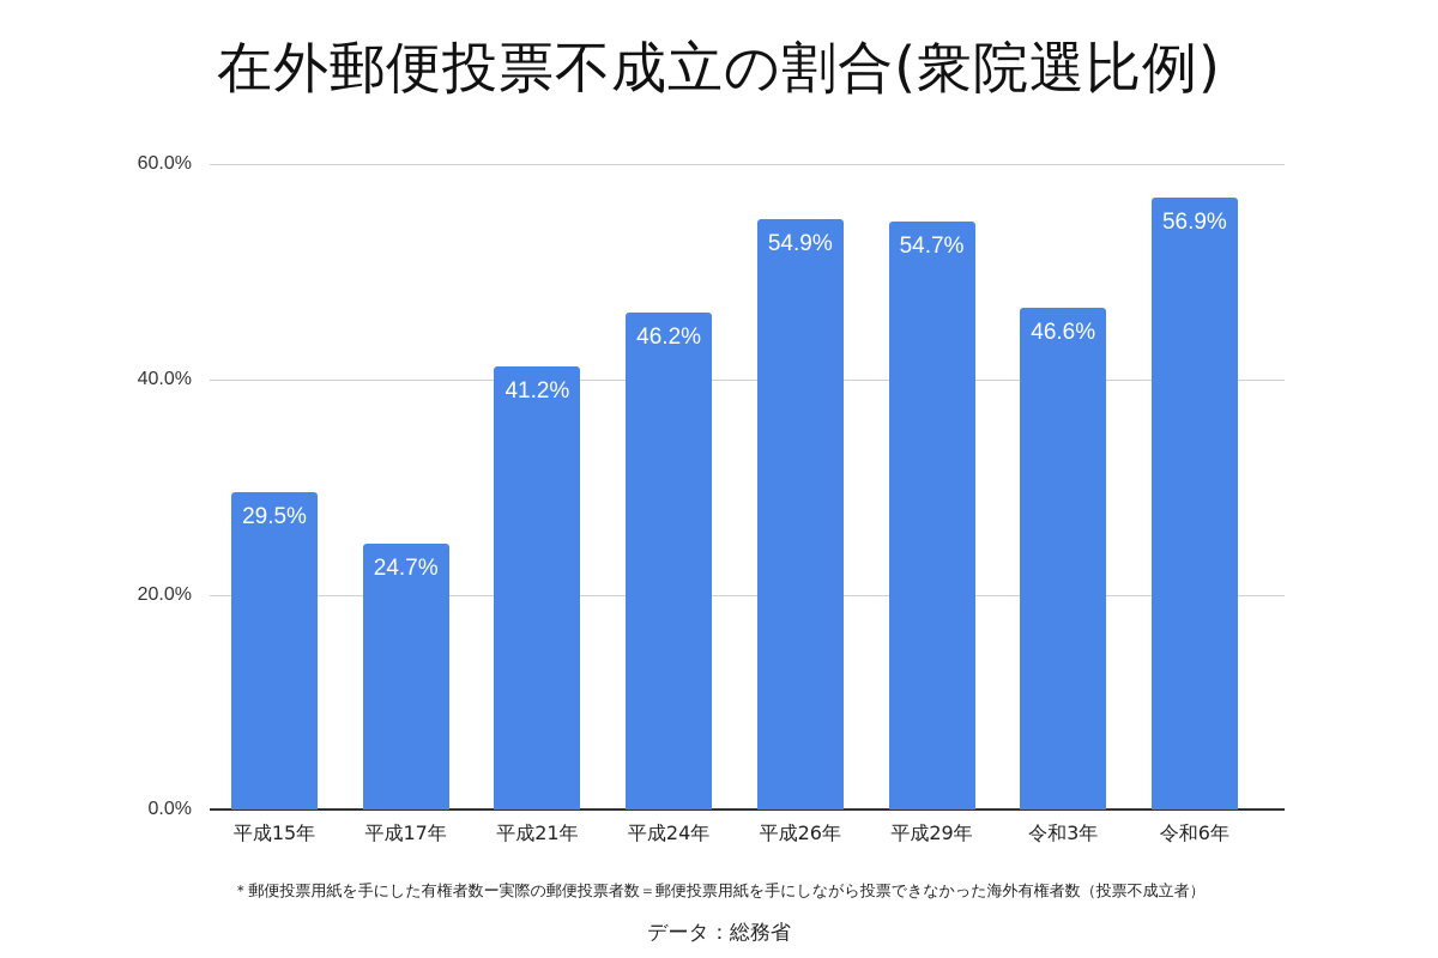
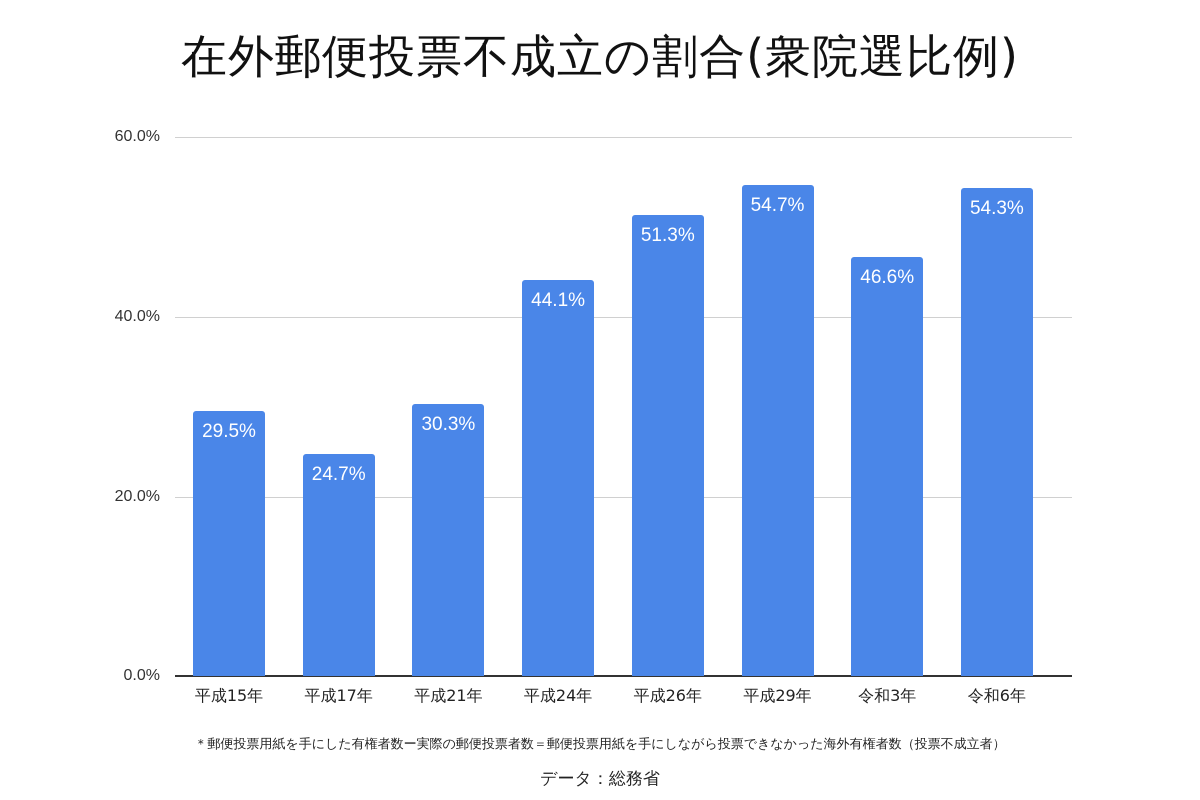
平成21年: 41.2% -> 30.3%
平成24年: 46.2% -> 44.1%
平成26年: 54.9% -> 51.3%
令和6年: 56.9% -> 54.3%
